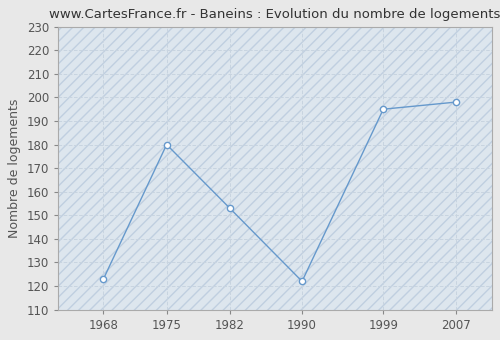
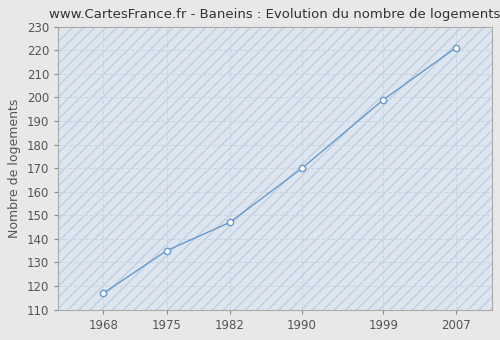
1968: 123 -> 117
1975: 180 -> 135
1982: 153 -> 147
1990: 122 -> 170
1999: 195 -> 199
2007: 198 -> 221
